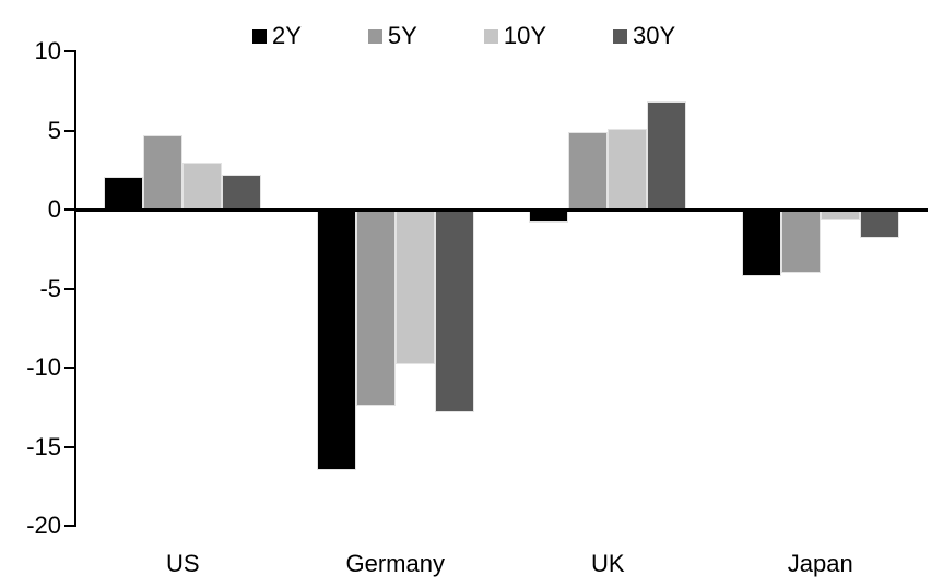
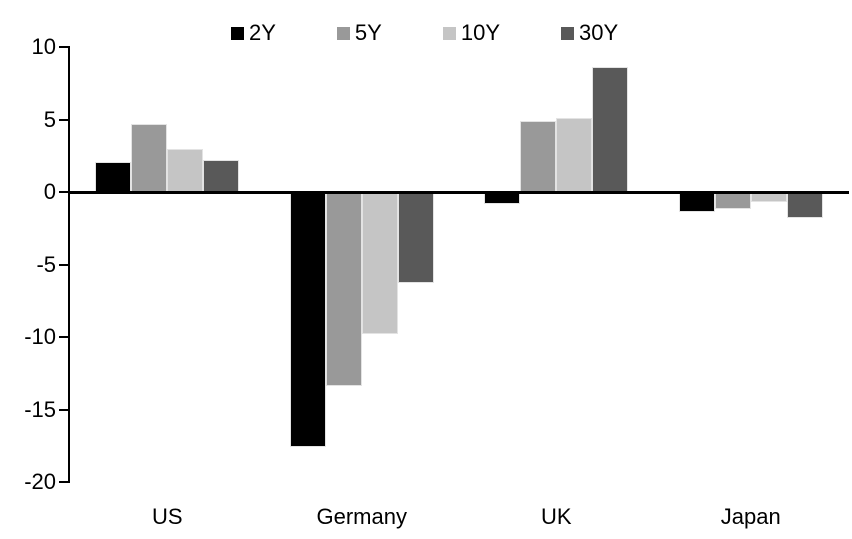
2Y/Germany: -16.5 -> -17.6
5Y/Germany: -12.4 -> -13.4
30Y/Germany: -12.8 -> -6.3
30Y/UK: 6.8 -> 8.6
2Y/Japan: -4.2 -> -1.4
5Y/Japan: -4.0 -> -1.2
